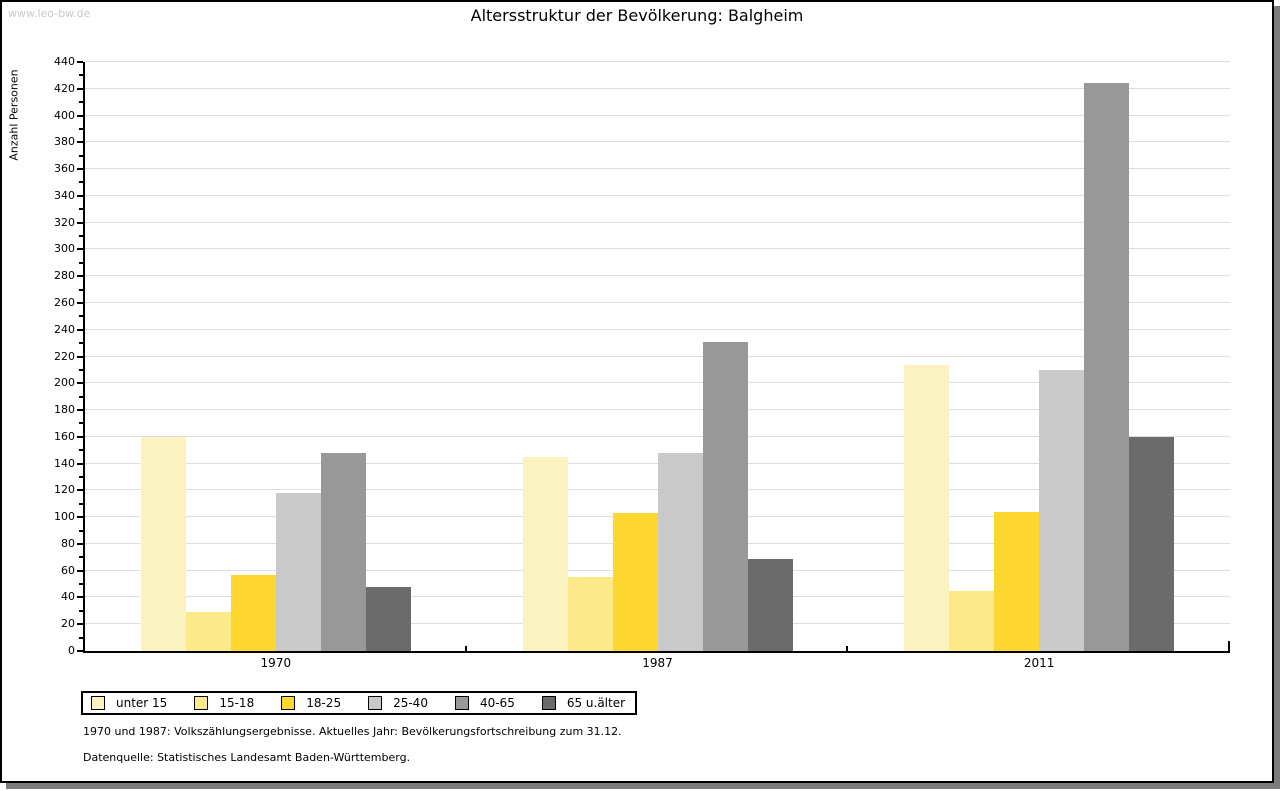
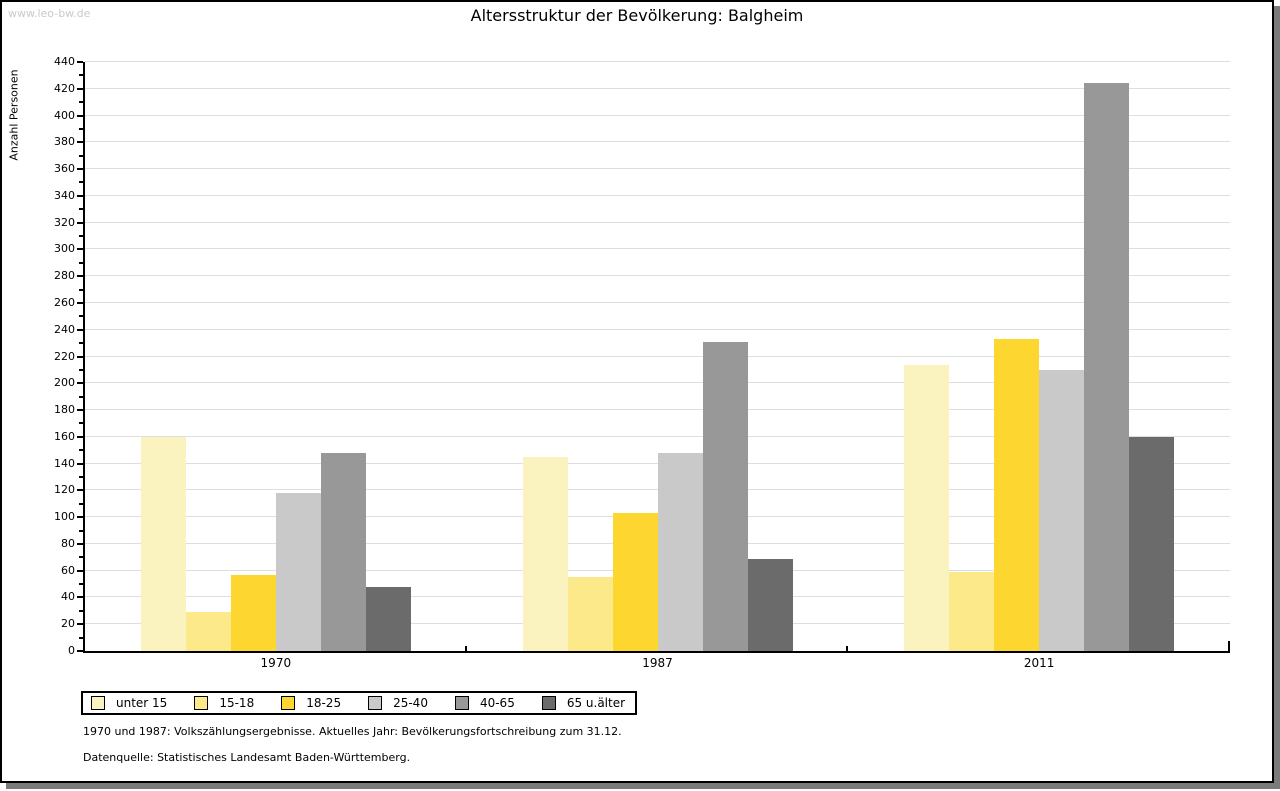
15-18/2011: 45 -> 59
18-25/2011: 104 -> 233
